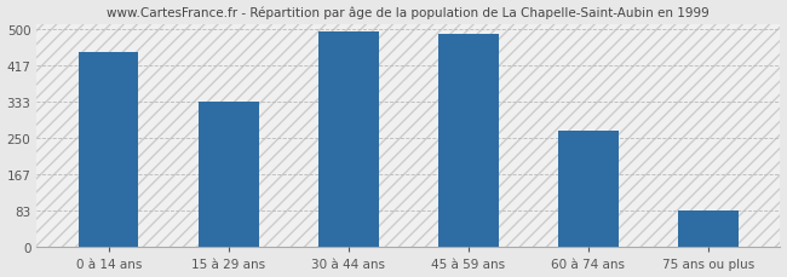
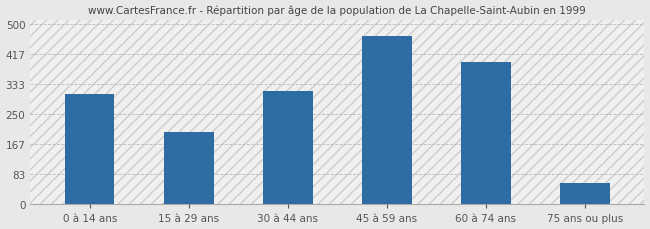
0 à 14 ans: 447 -> 305
15 à 29 ans: 333 -> 200
30 à 44 ans: 493 -> 315
45 à 59 ans: 489 -> 465
60 à 74 ans: 268 -> 395
75 ans ou plus: 83 -> 60
